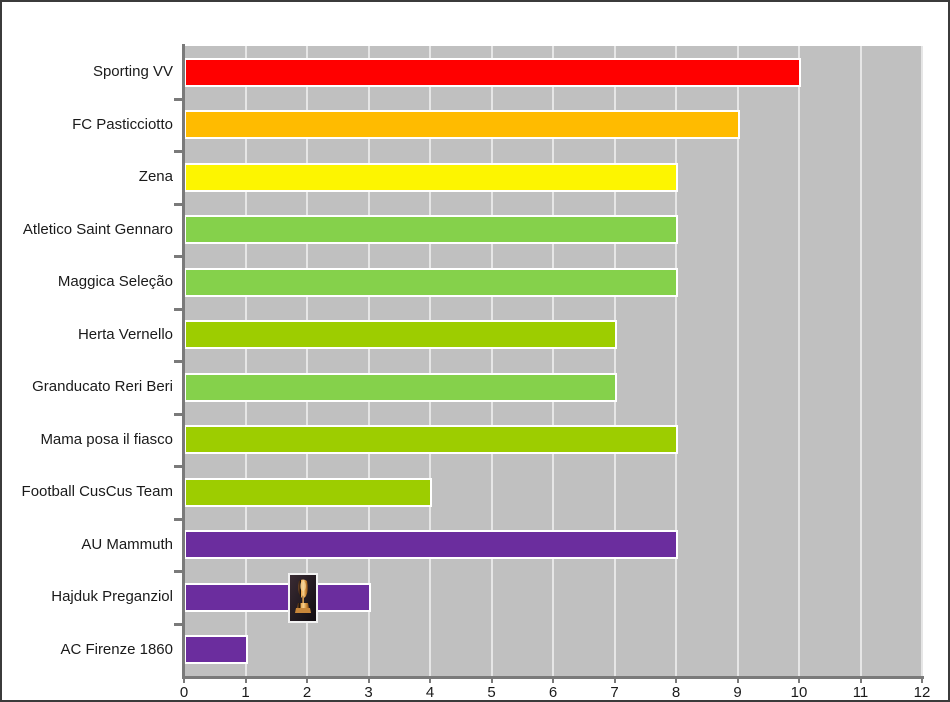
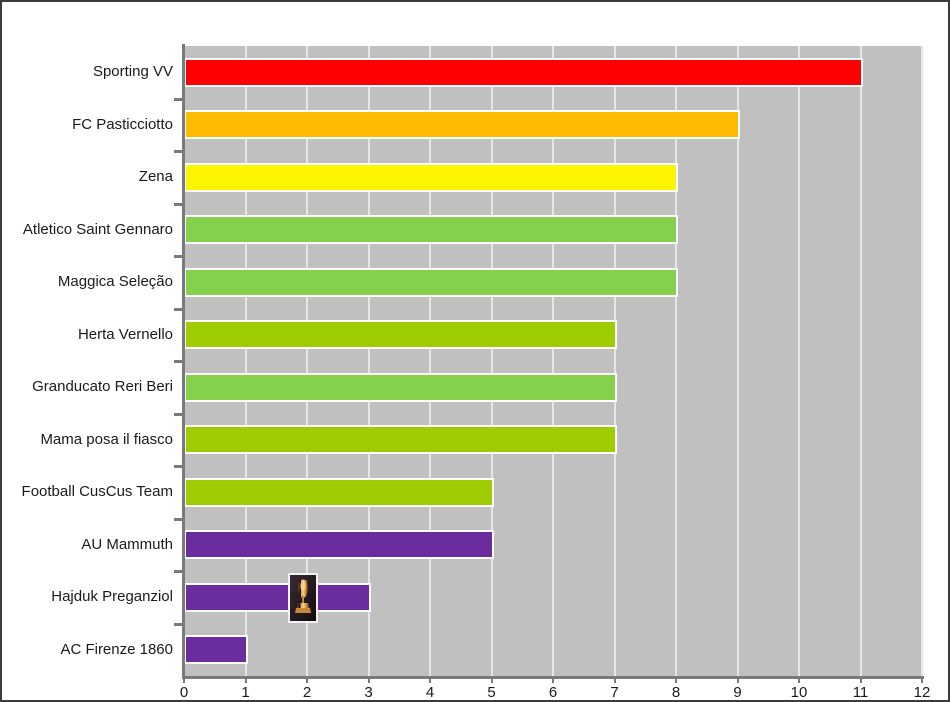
Sporting VV: 10 -> 11
Mama posa il fiasco: 8 -> 7
Football CusCus Team: 4 -> 5
AU Mammuth: 8 -> 5
